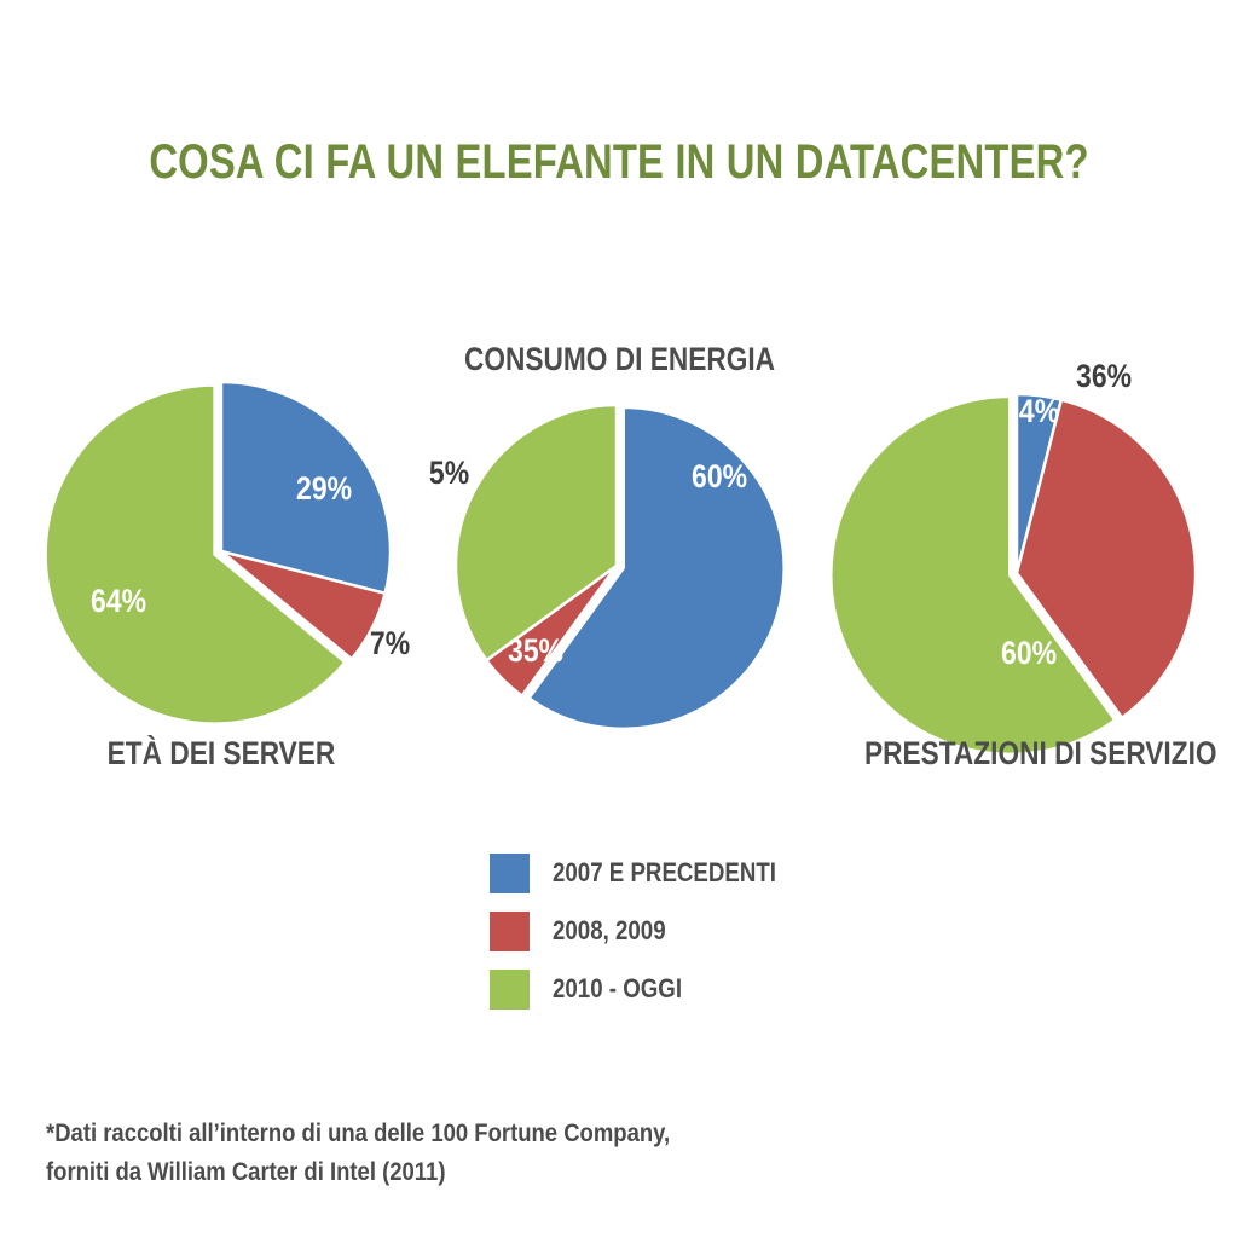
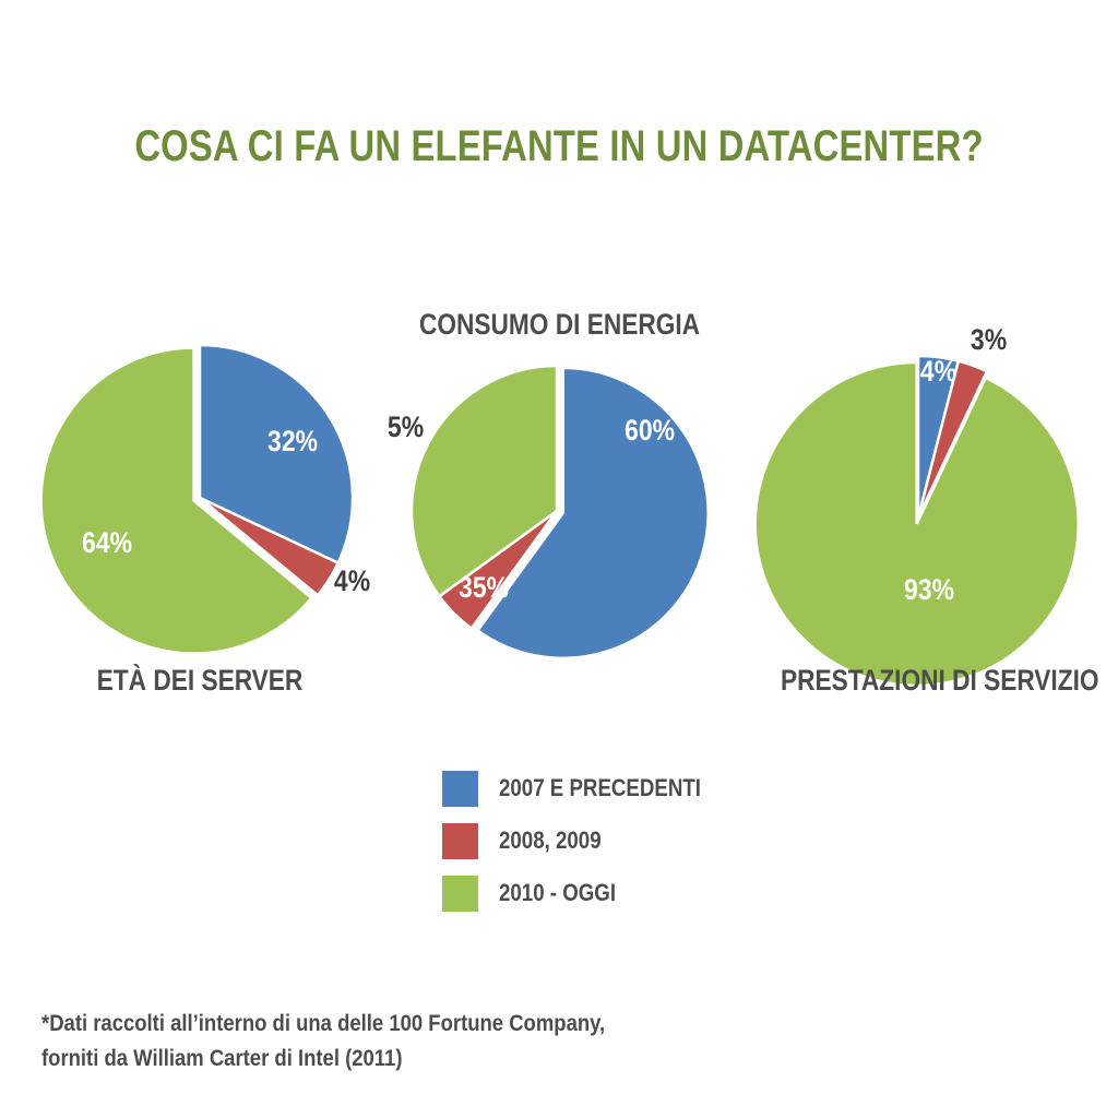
ETÀ DEI SERVER/2007 E PRECEDENTI: 29% -> 32%
ETÀ DEI SERVER/2008, 2009: 7% -> 4%
PRESTAZIONI DI SERVIZIO/2008, 2009: 36% -> 3%
PRESTAZIONI DI SERVIZIO/2010 - OGGI: 60% -> 93%
